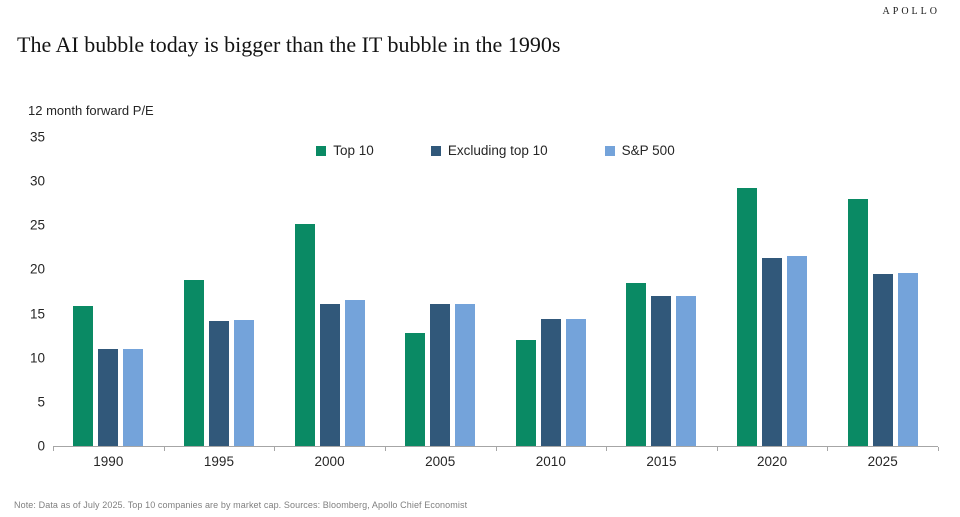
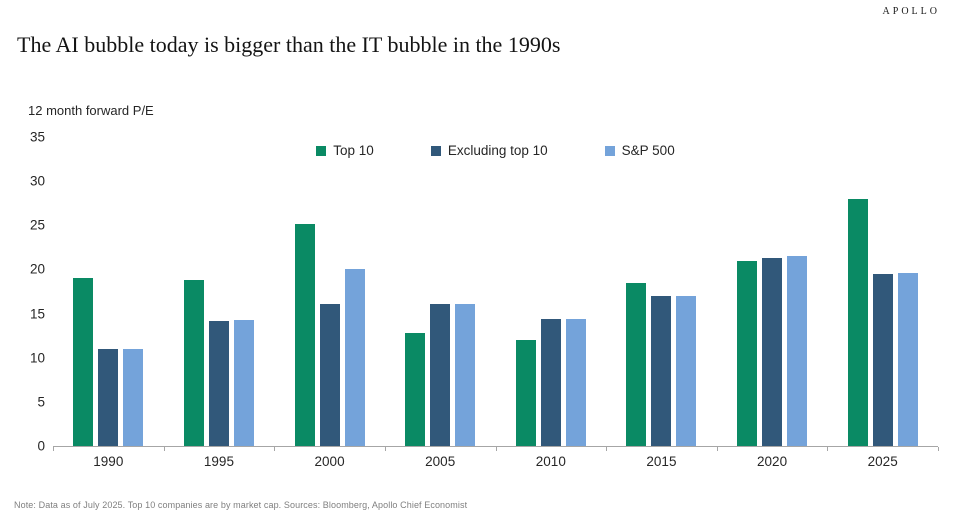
Top 10/1990: 16 -> 19
S&P 500/2000: 16 -> 20
Top 10/2020: 29 -> 21
